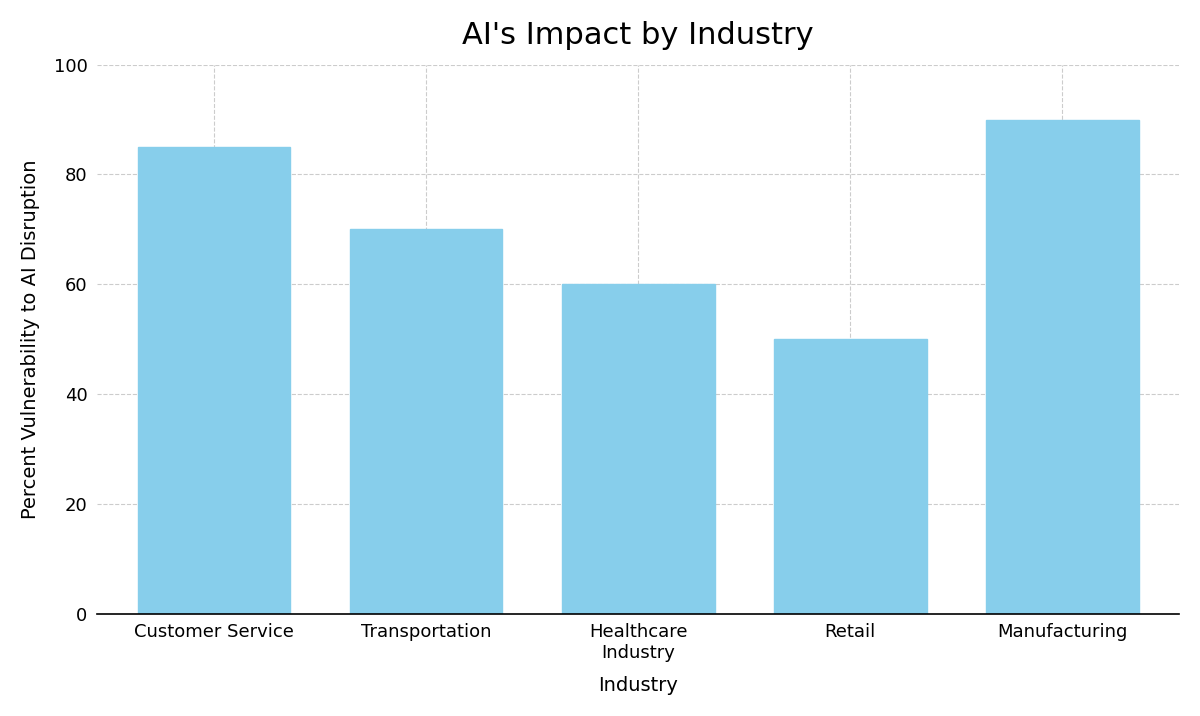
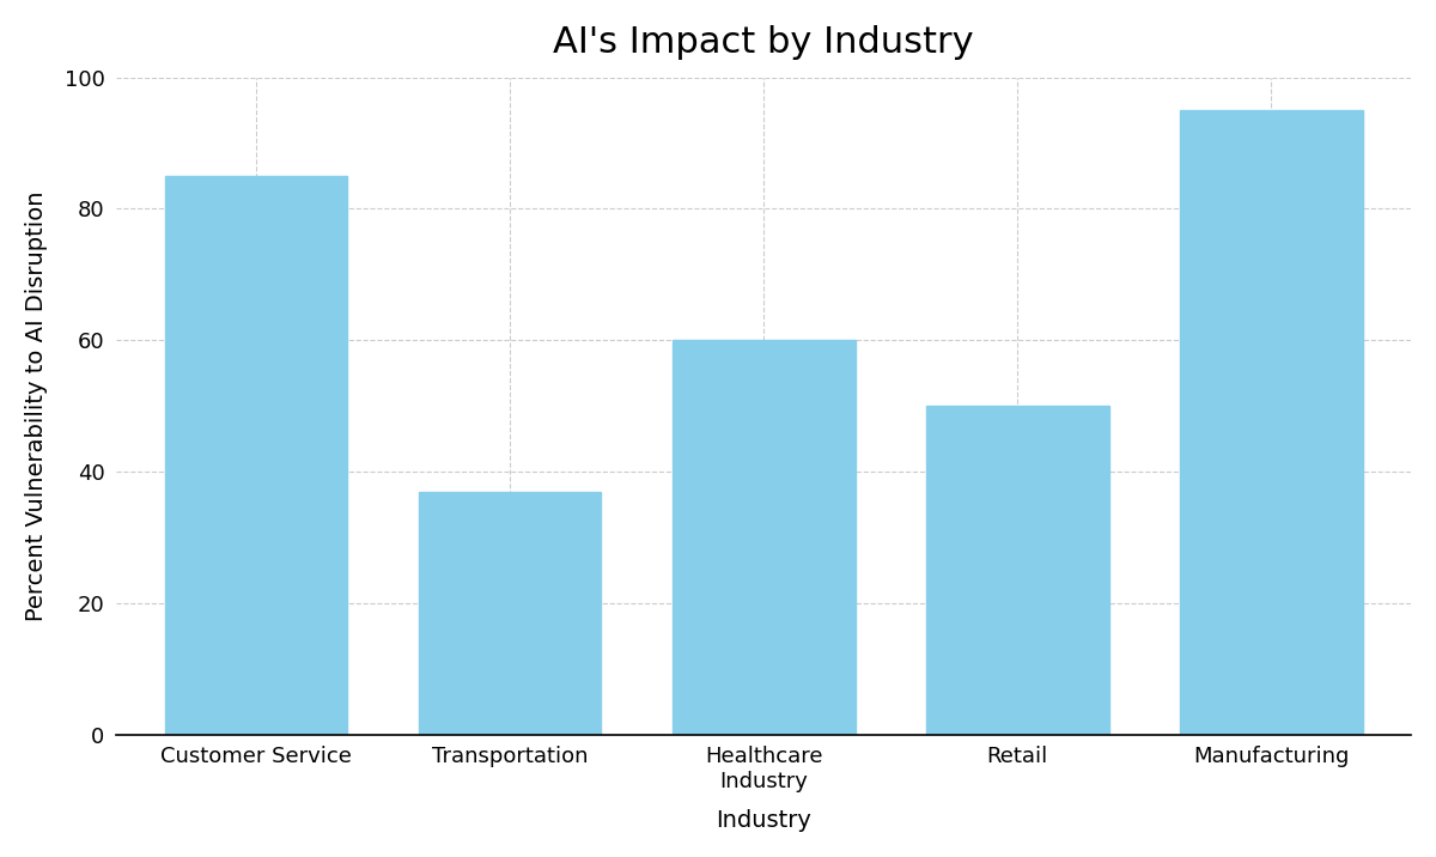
Transportation: 70 -> 37
Manufacturing: 90 -> 95
